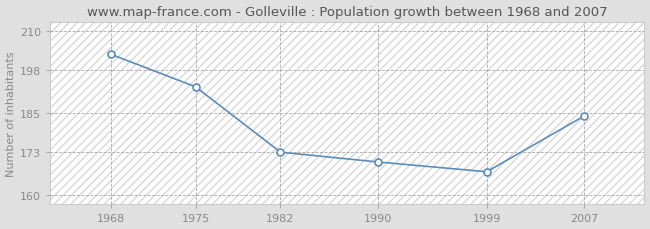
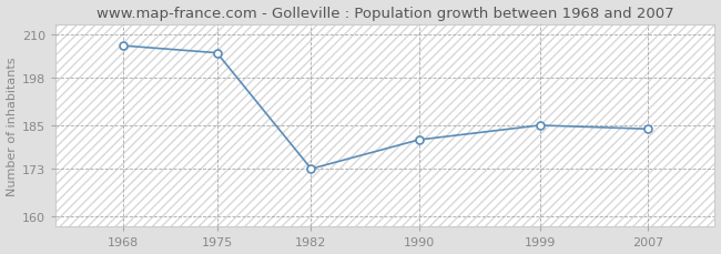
1968: 203 -> 207
1975: 193 -> 205
1990: 170 -> 181
1999: 167 -> 185
